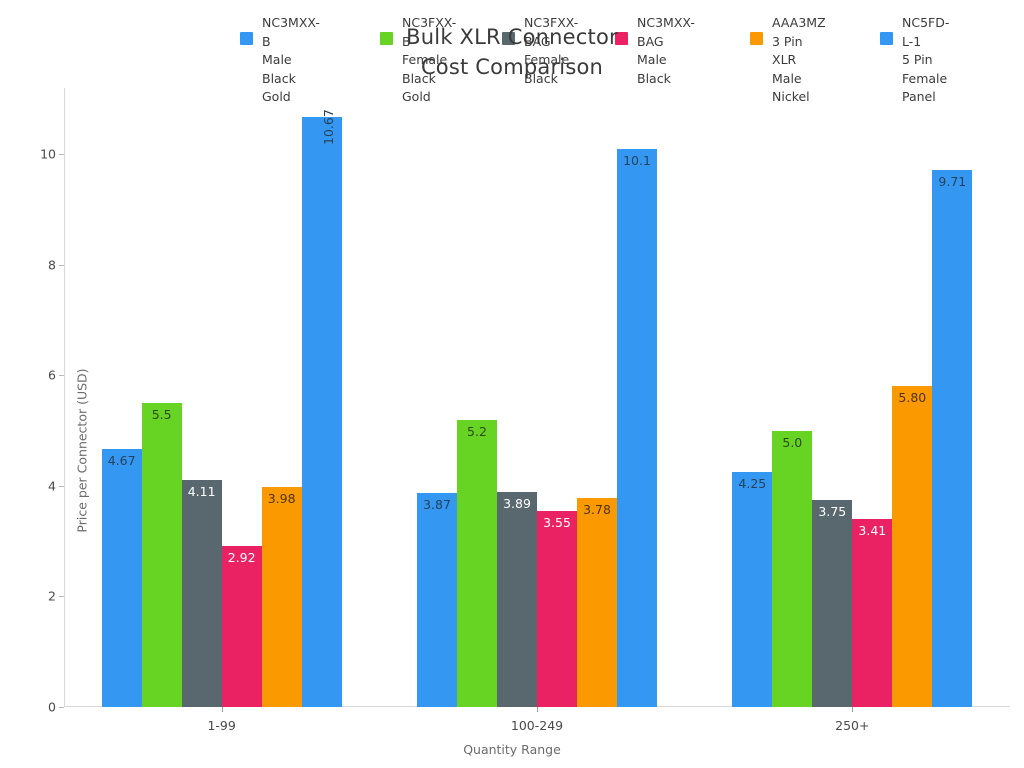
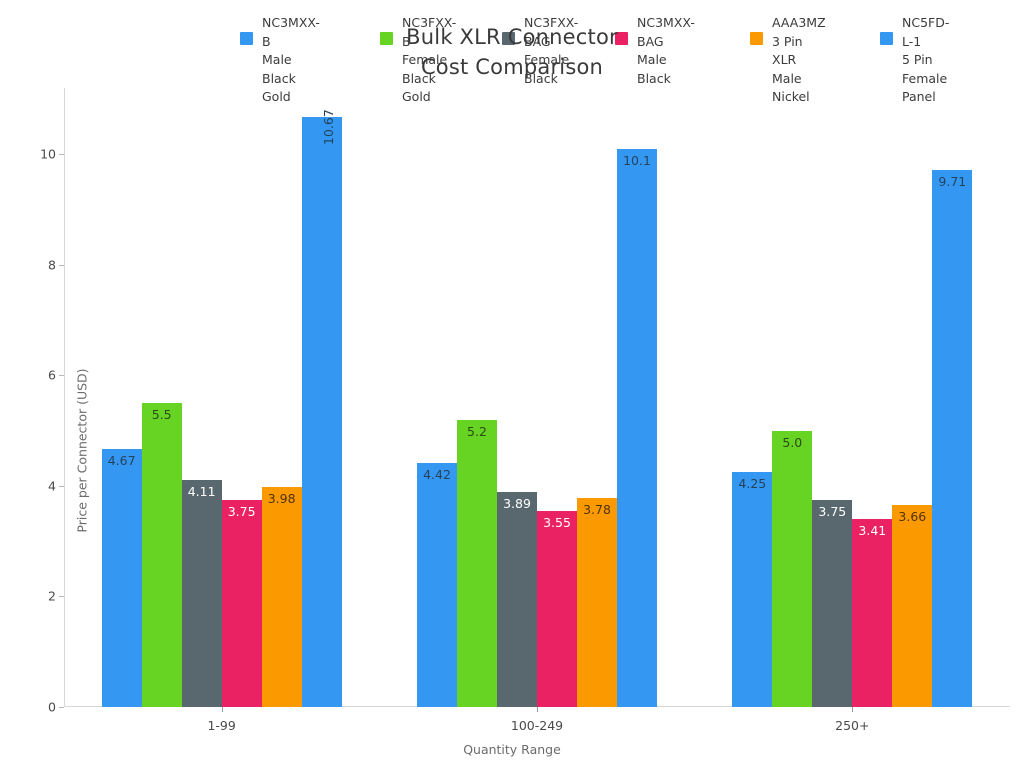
NC3MXX-BAG Male Black/1-99: 2.92 -> 3.75
NC3MXX-B Male Black Gold/100-249: 3.87 -> 4.42
AAA3MZ 3 Pin XLR Male Nickel/250+: 5.80 -> 3.66
